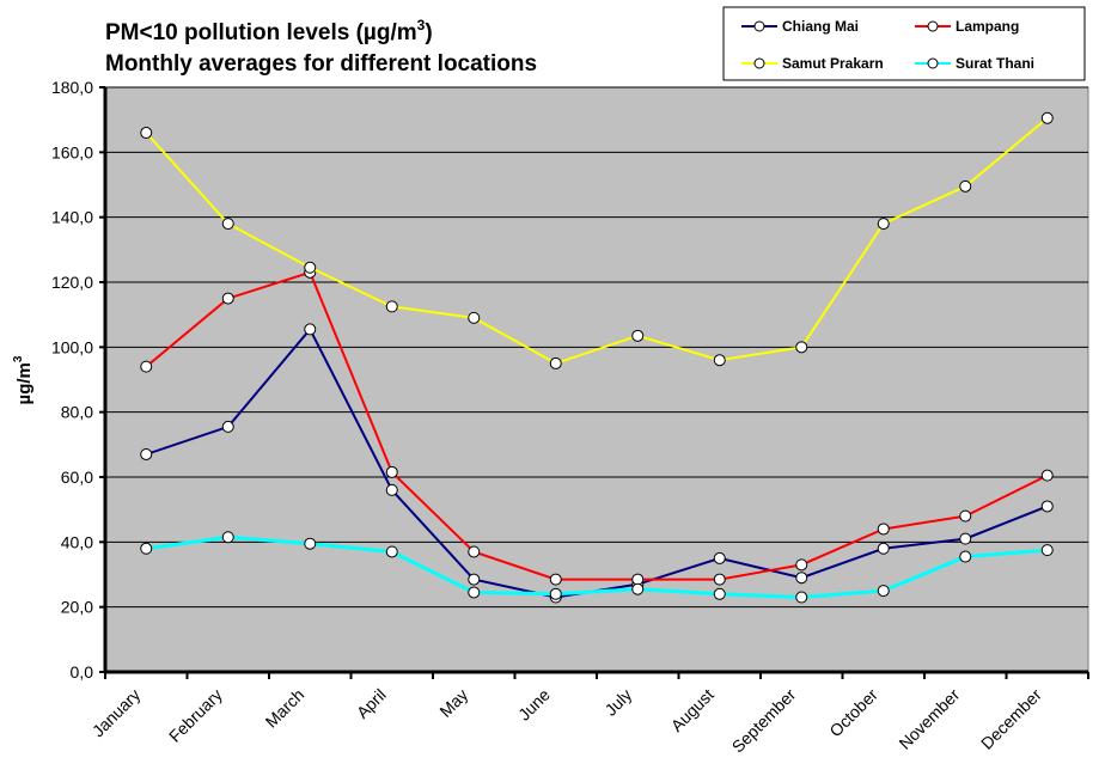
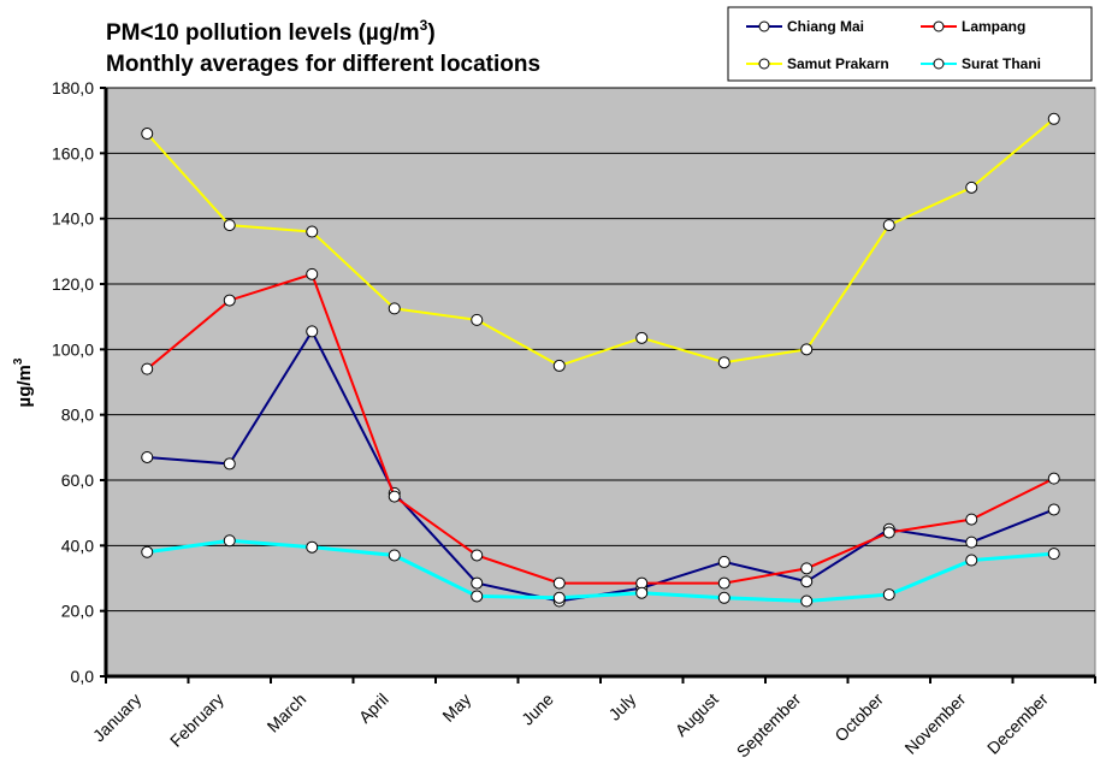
Chiang Mai/February: 76 -> 65
Samut Prakarn/March: 124 -> 136
Lampang/April: 62 -> 55
Chiang Mai/October: 38 -> 45
